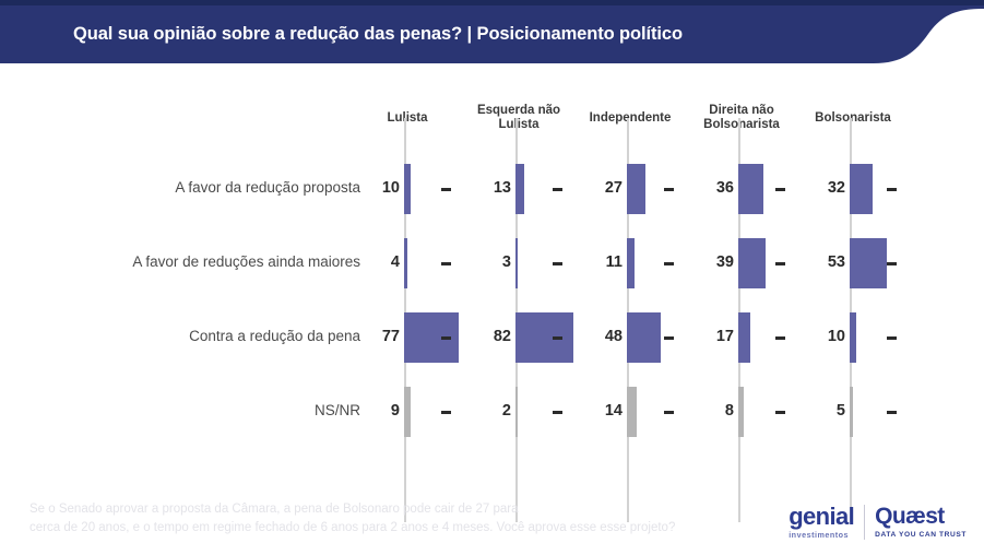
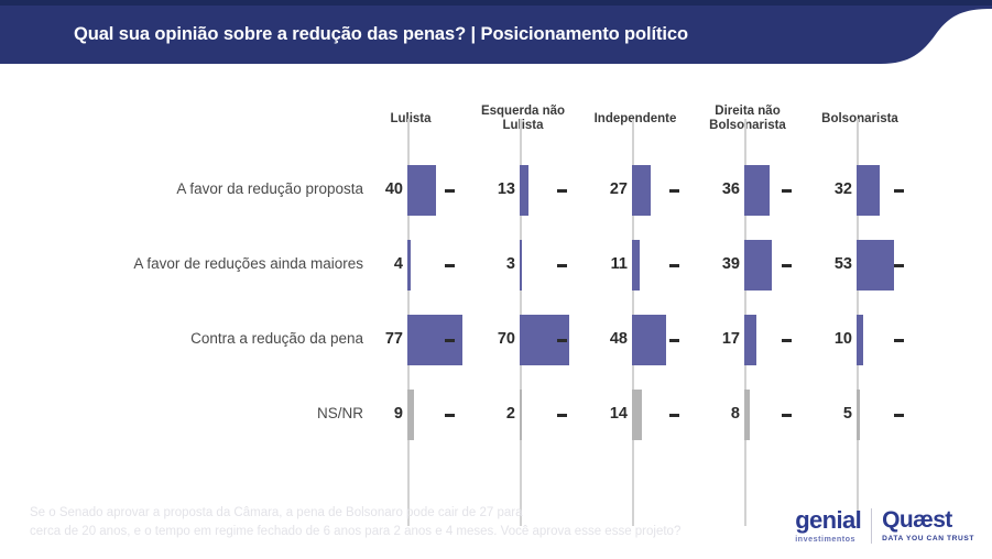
Lulista/A favor da redução proposta: 10 -> 40
Esquerda não Lulista/Contra a redução da pena: 82 -> 70
